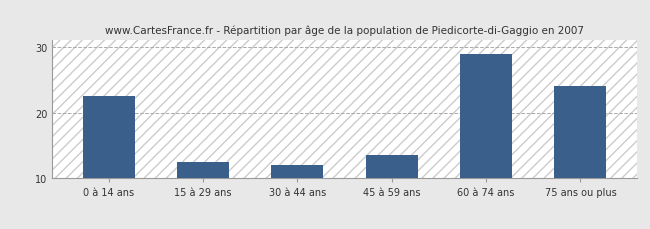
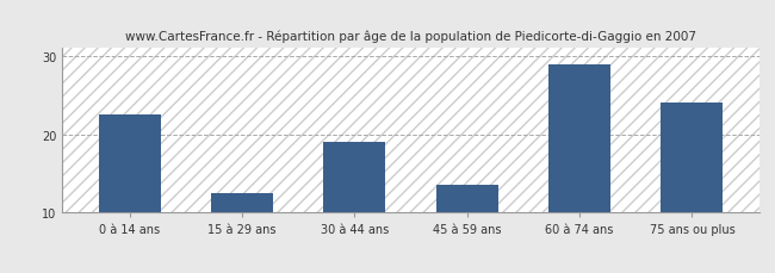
30 à 44 ans: 12.0 -> 19.0
